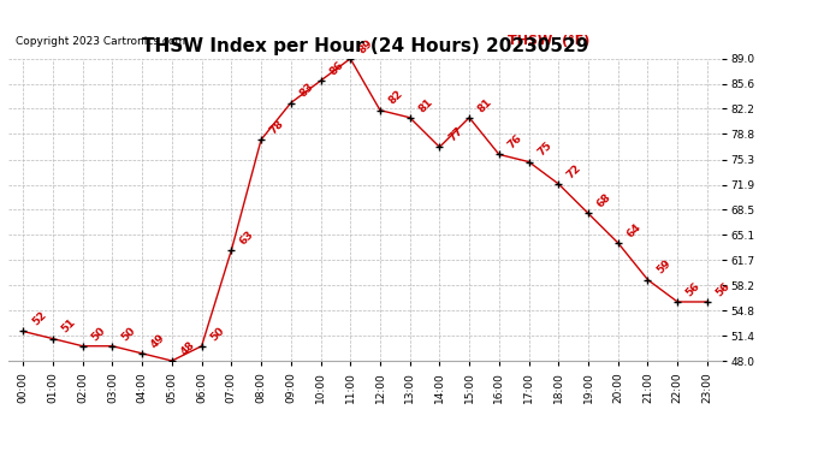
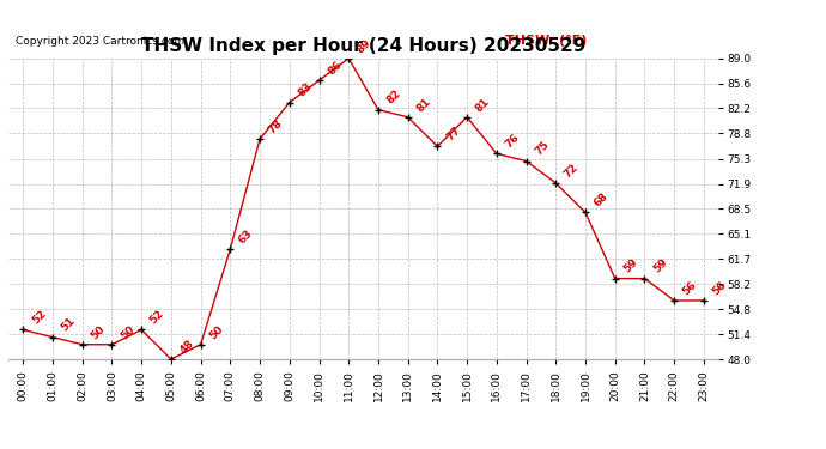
04:00: 49 -> 52
20:00: 64 -> 59
